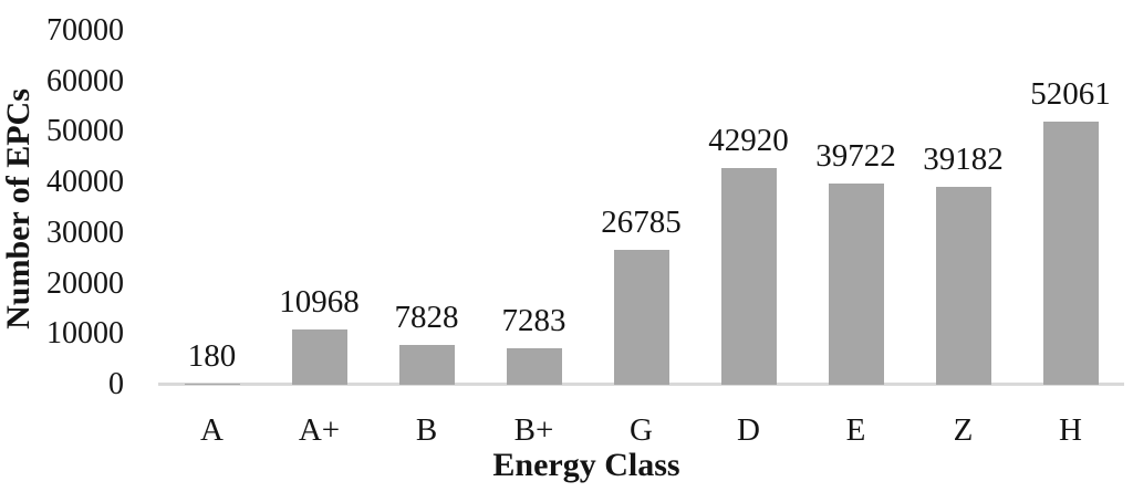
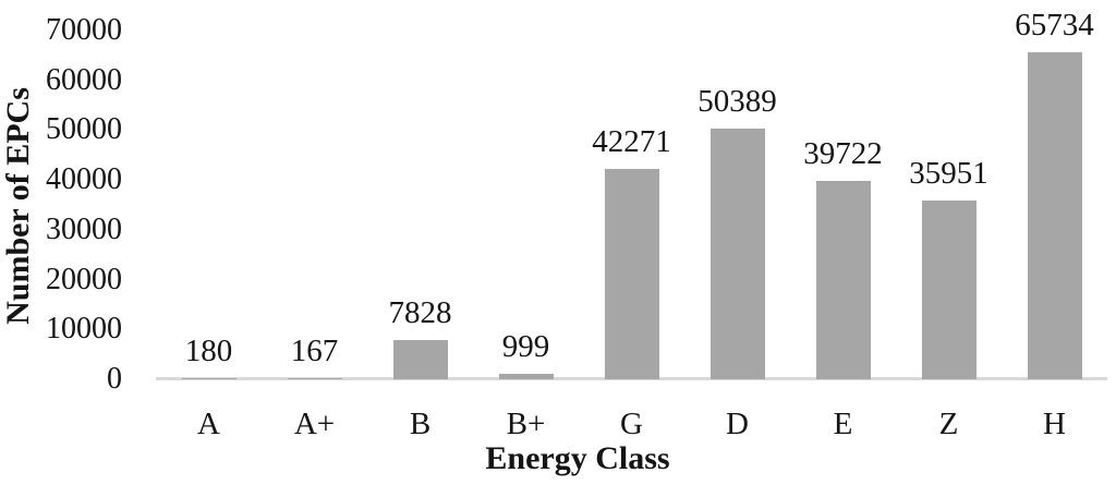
A+: 10968 -> 167
B+: 7283 -> 999
G: 26785 -> 42271
D: 42920 -> 50389
Z: 39182 -> 35951
H: 52061 -> 65734
